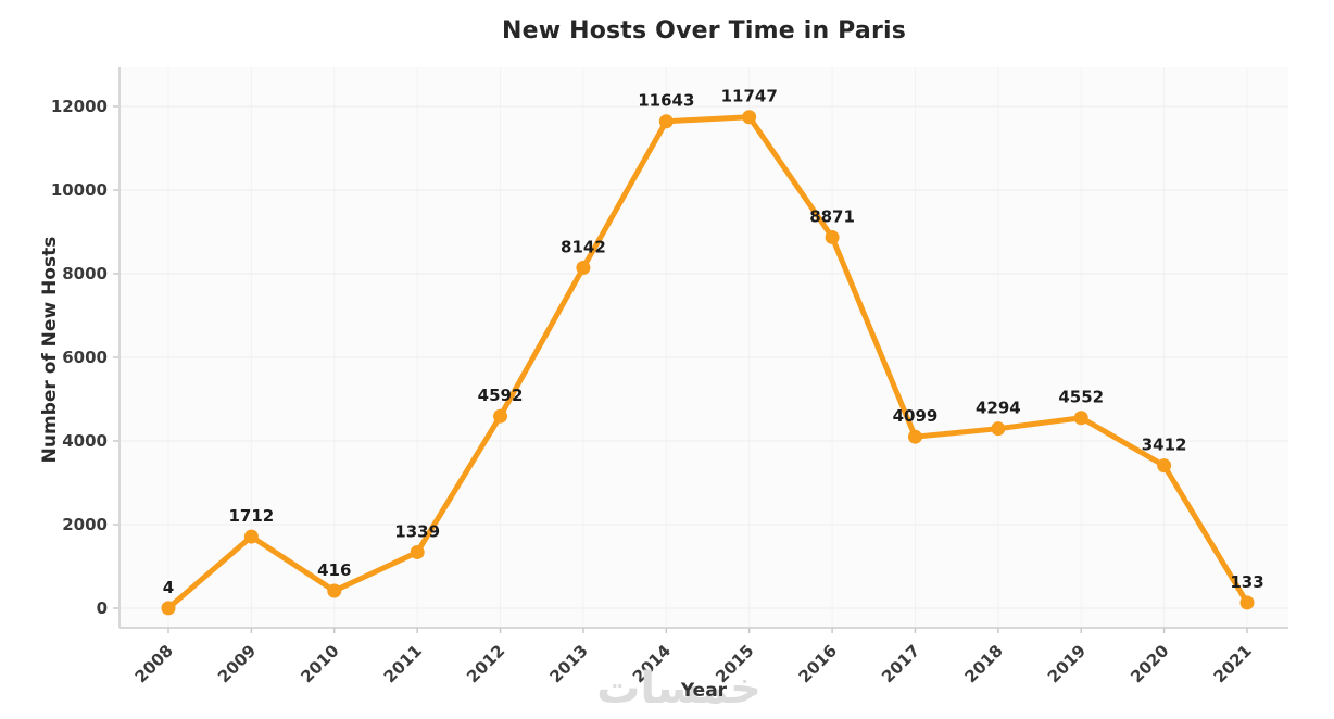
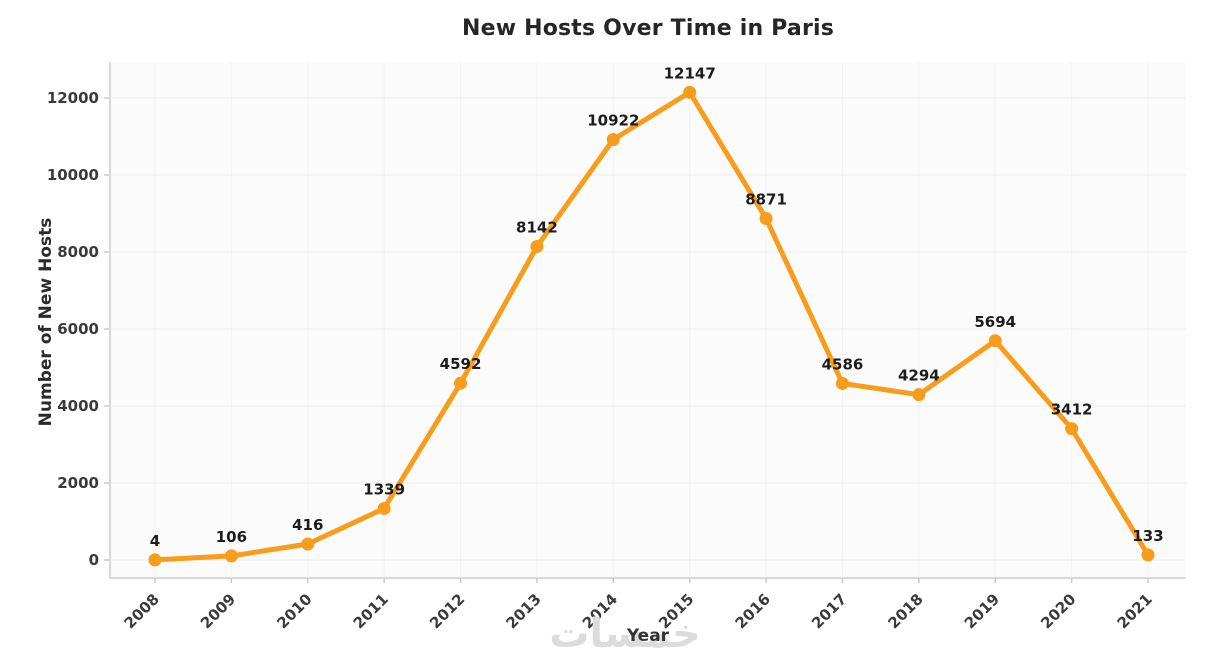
2009: 1712 -> 106
2014: 11643 -> 10922
2015: 11747 -> 12147
2017: 4099 -> 4586
2019: 4552 -> 5694
